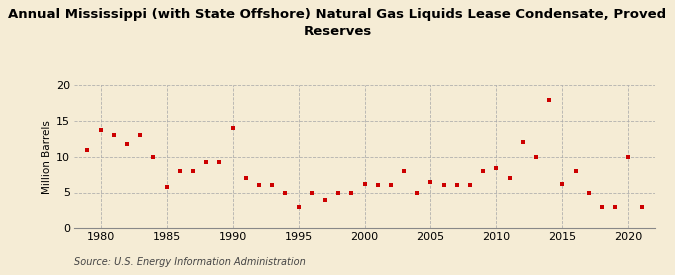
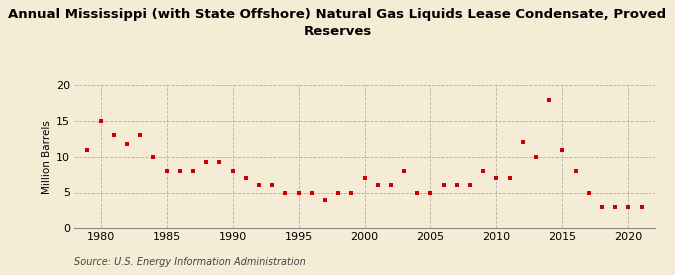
1980: 13.8 -> 15.0
1985: 5.8 -> 8.0
1990: 14.0 -> 8.0
1995: 3.0 -> 5.0
2000: 6.2 -> 7.0
2005: 6.4 -> 5.0
2010: 8.4 -> 7.0
2015: 6.2 -> 11.0
2020: 10.0 -> 3.0
